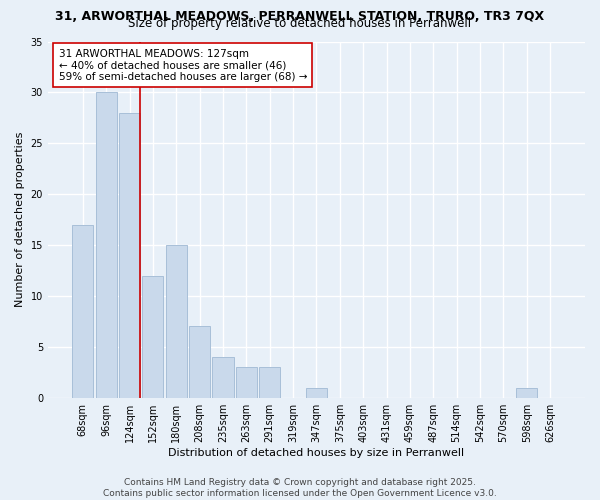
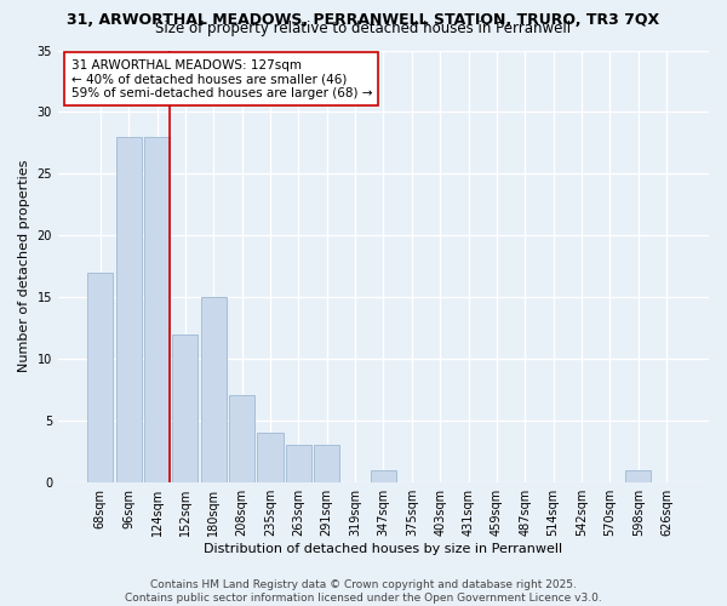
96sqm: 30 -> 28
